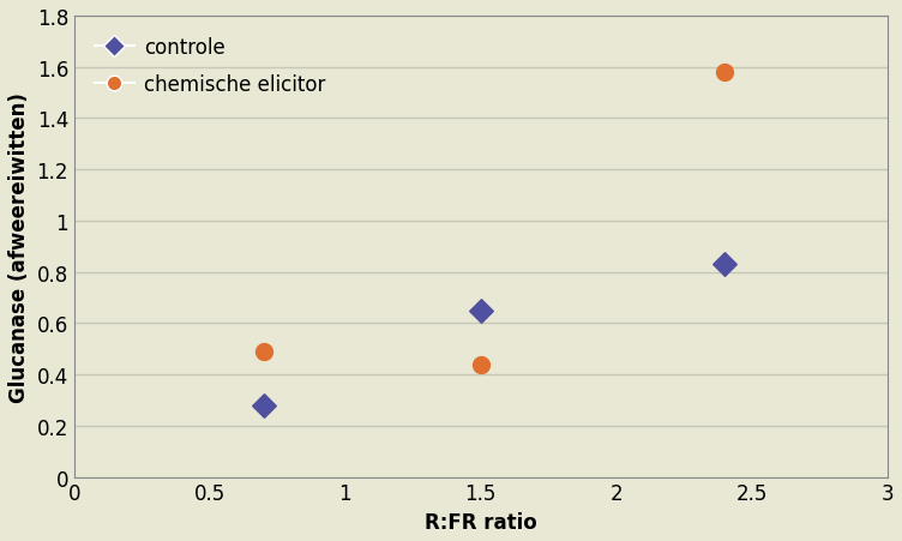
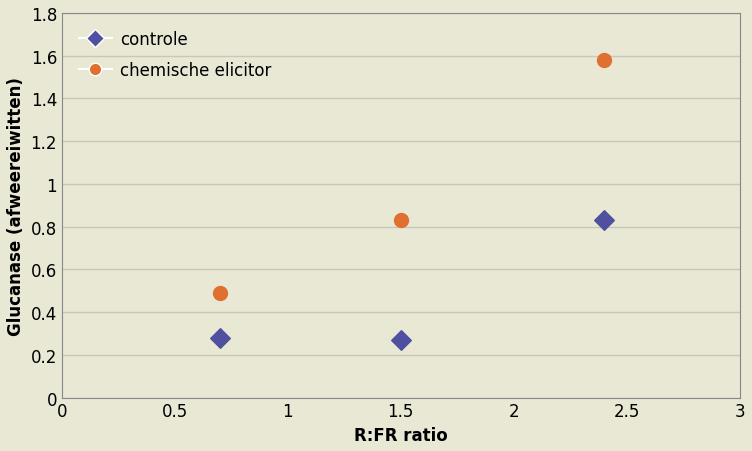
controle/1.5: 0.65 -> 0.27
chemische elicitor/1.5: 0.44 -> 0.83
